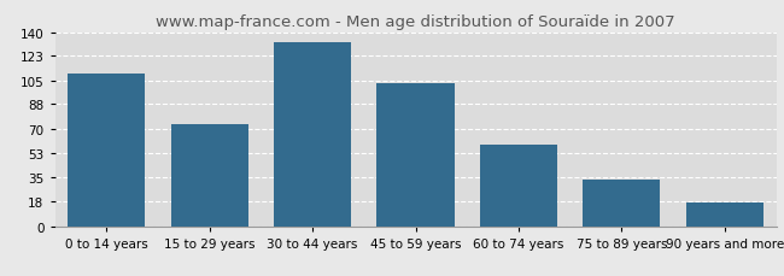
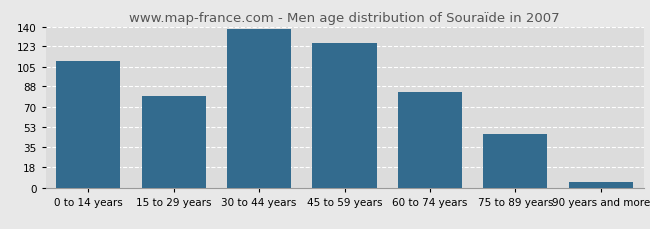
15 to 29 years: 74 -> 80
30 to 44 years: 133 -> 138
45 to 59 years: 103 -> 126
60 to 74 years: 59 -> 83
75 to 89 years: 34 -> 47
90 years and more: 17 -> 5
